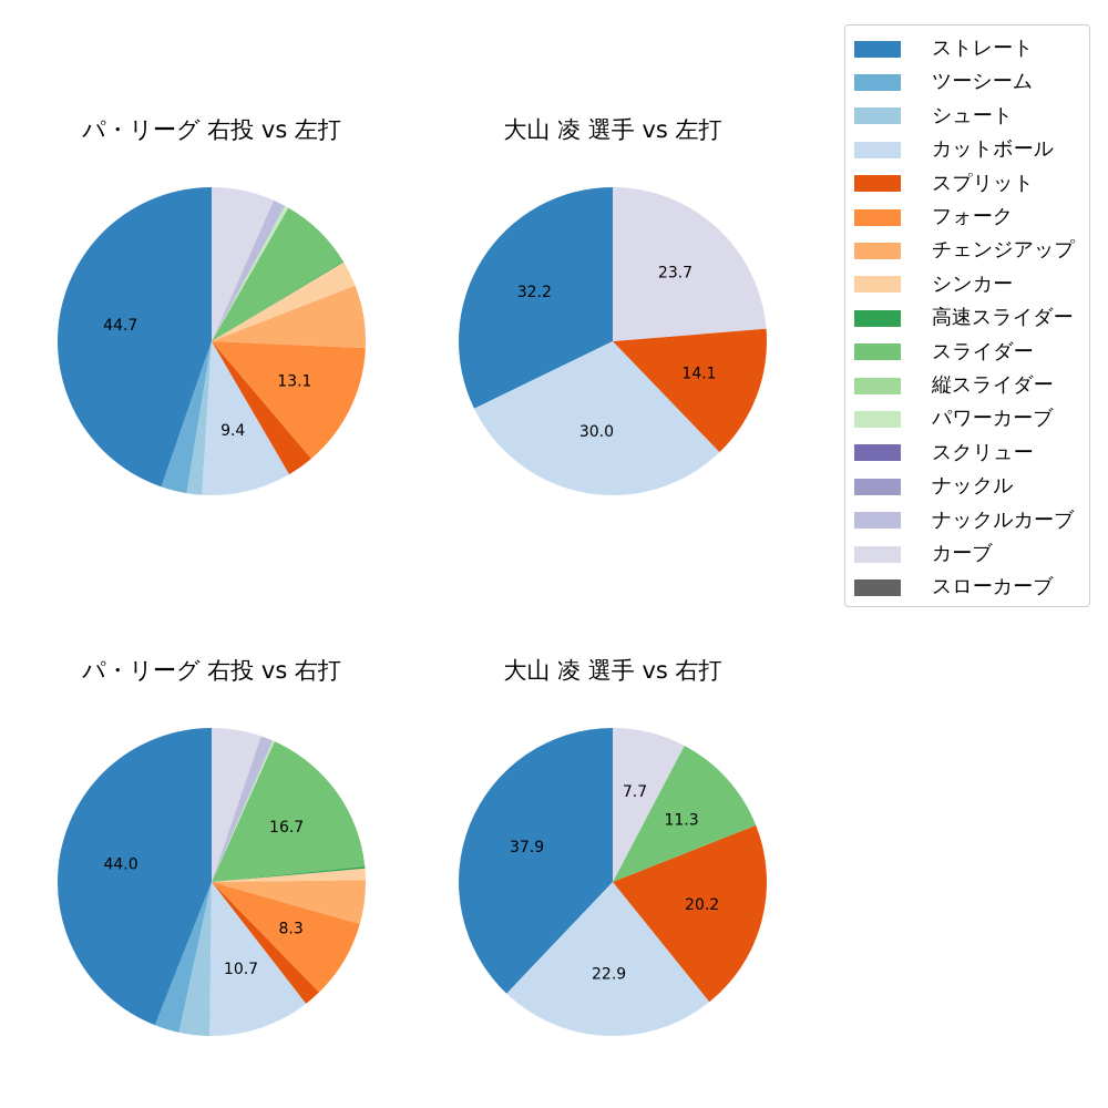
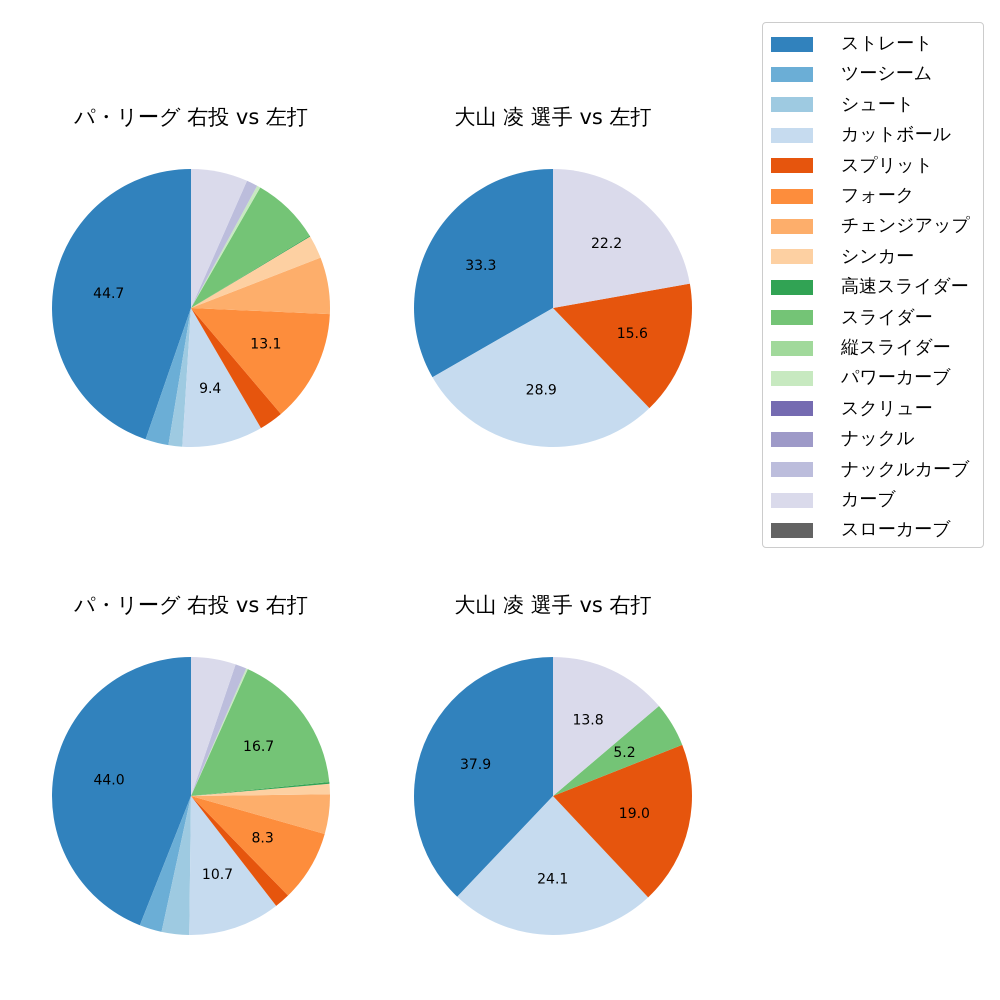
大山 凌 選手 vs 左打/ストレート: 32.2 -> 33.3
大山 凌 選手 vs 左打/カットボール: 30.0 -> 28.9
大山 凌 選手 vs 左打/スプリット: 14.1 -> 15.6
大山 凌 選手 vs 左打/カーブ: 23.7 -> 22.2
大山 凌 選手 vs 右打/カットボール: 22.9 -> 24.1
大山 凌 選手 vs 右打/スプリット: 20.2 -> 19.0
大山 凌 選手 vs 右打/スライダー: 11.3 -> 5.2
大山 凌 選手 vs 右打/カーブ: 7.7 -> 13.8
